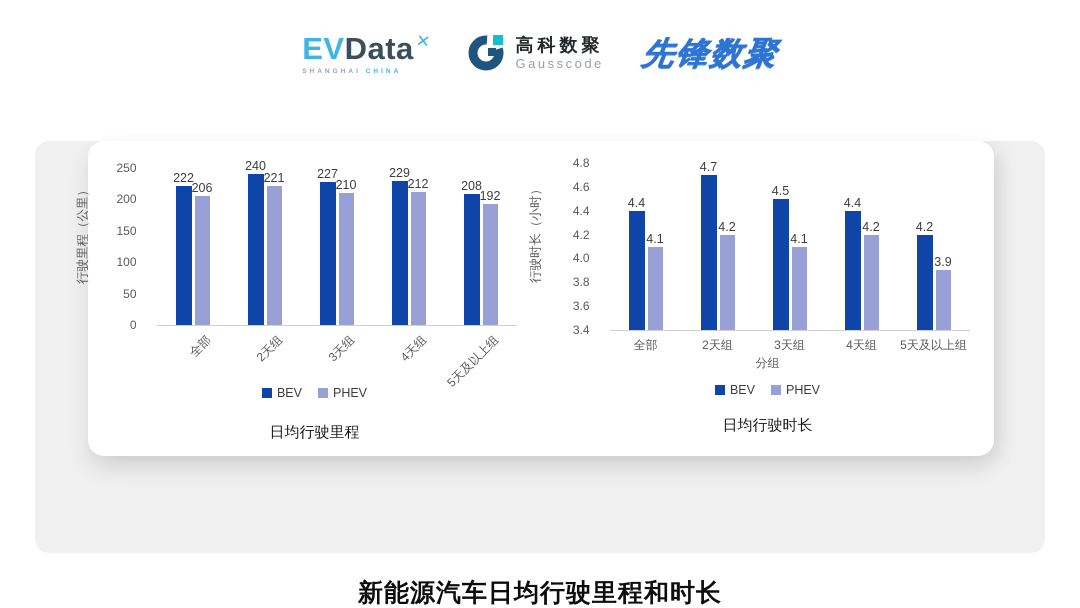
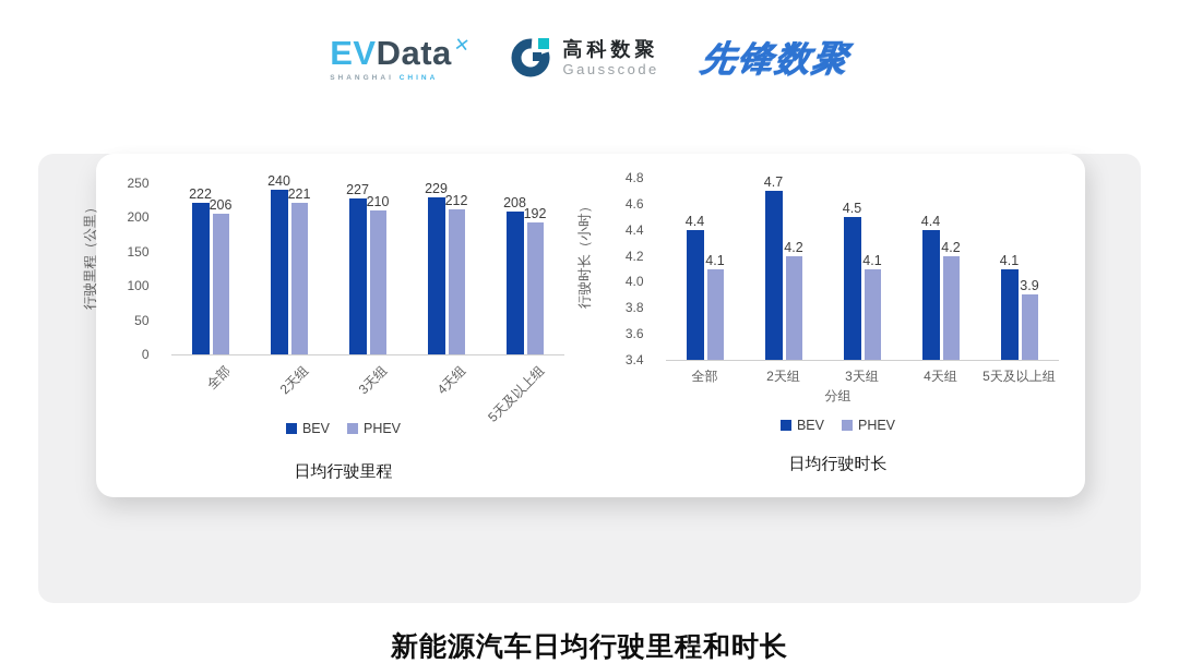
日均行驶时长/BEV/5天及以上组: 4.2 -> 4.1
